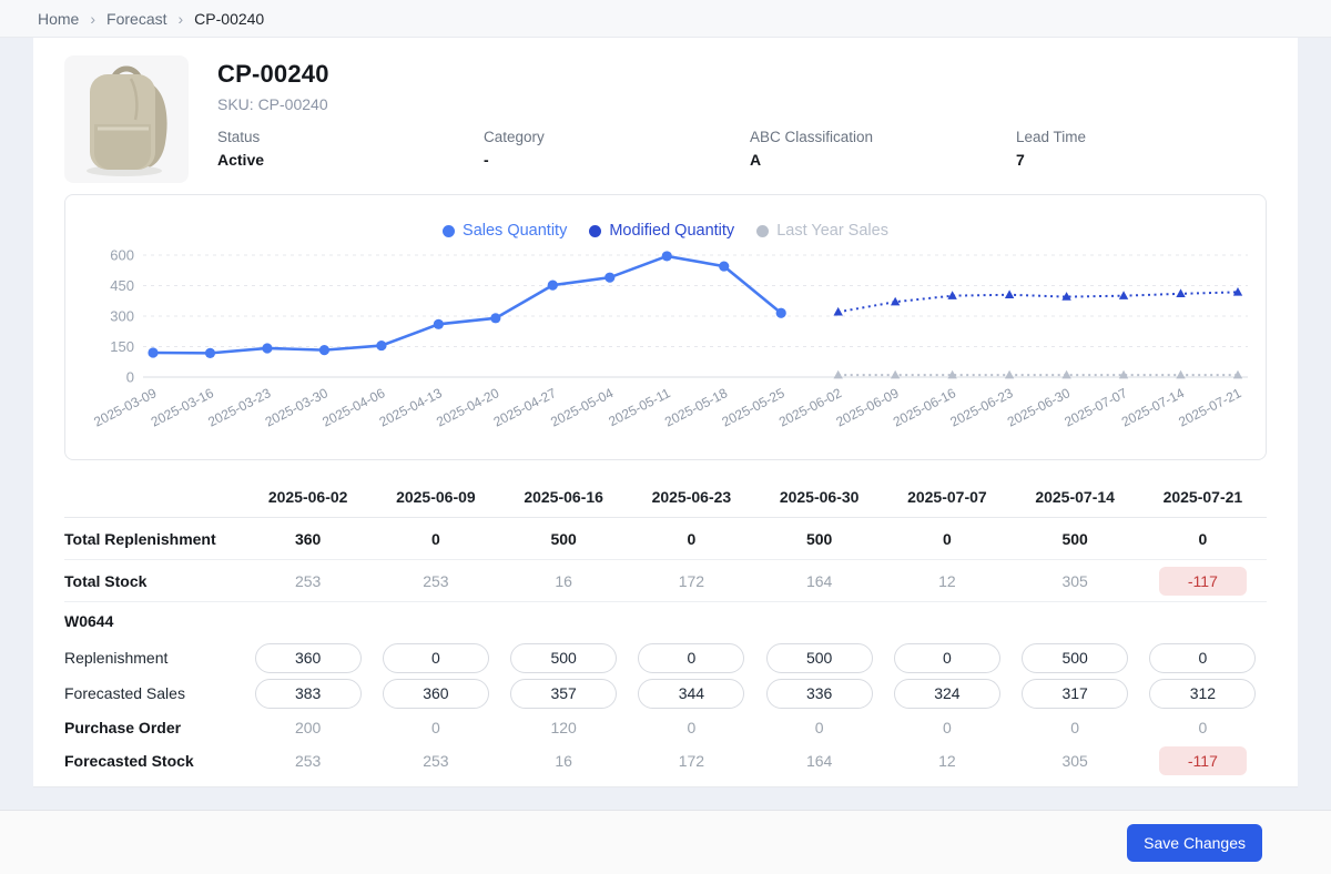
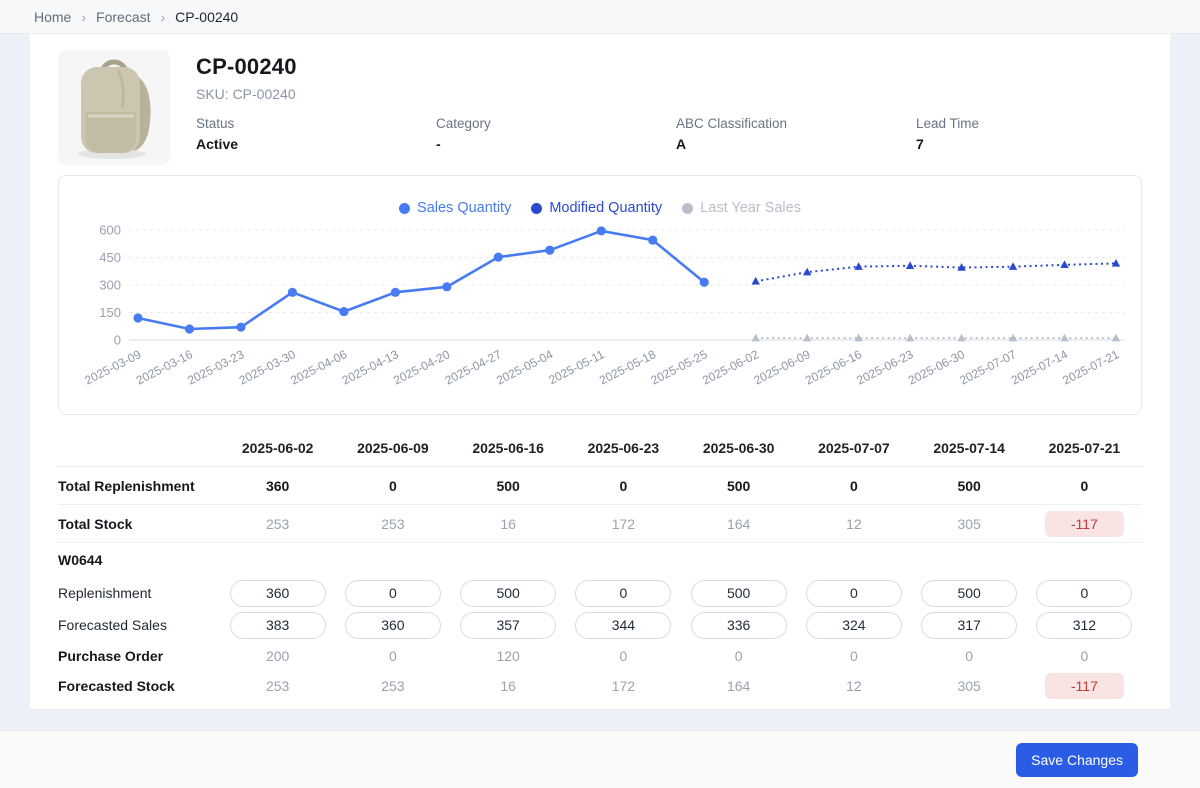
Sales Quantity/2025-03-16: 120 -> 60
Sales Quantity/2025-03-23: 140 -> 70
Sales Quantity/2025-03-30: 130 -> 260
